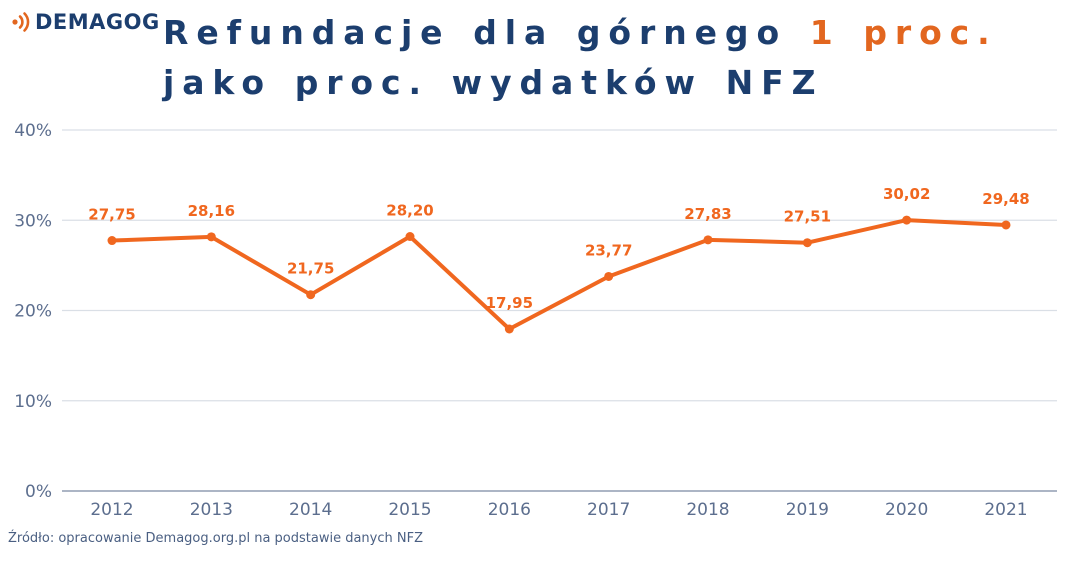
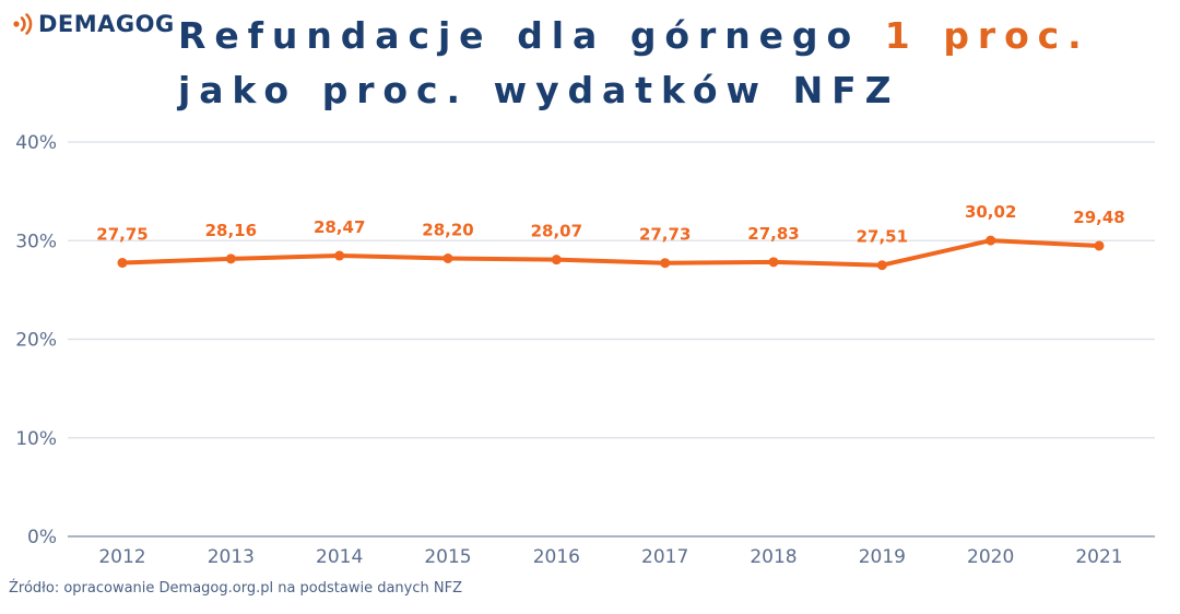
2014: 21,75 -> 28,47
2016: 17,95 -> 28,07
2017: 23,77 -> 27,73
